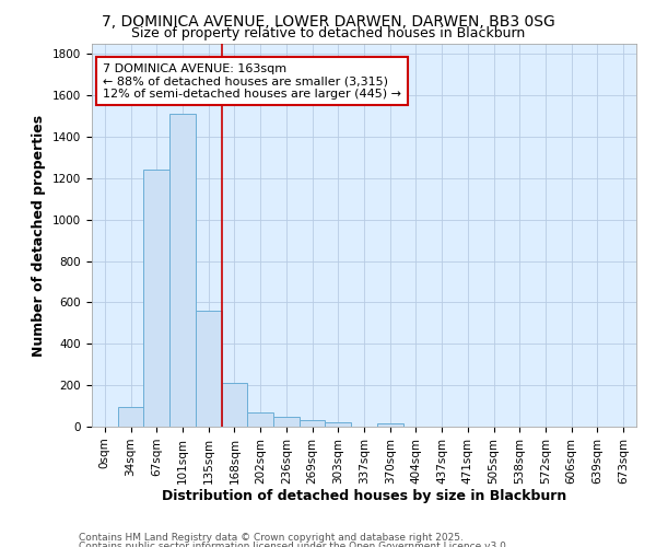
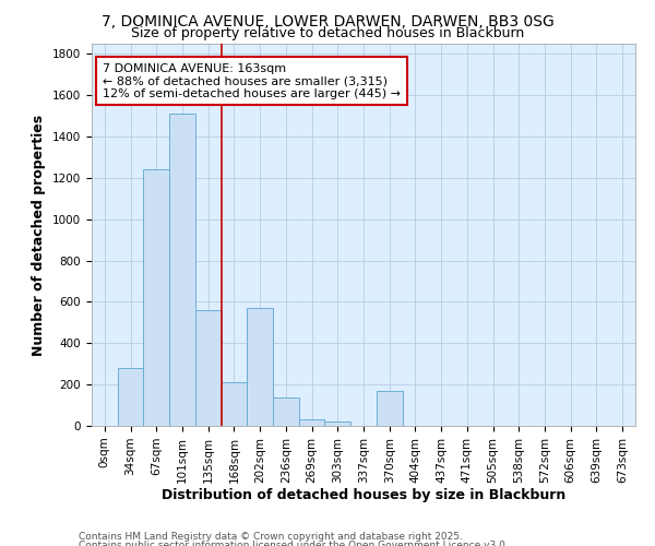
34sqm: 100 -> 280
202sqm: 70 -> 570
236sqm: 50 -> 140
370sqm: 20 -> 170
